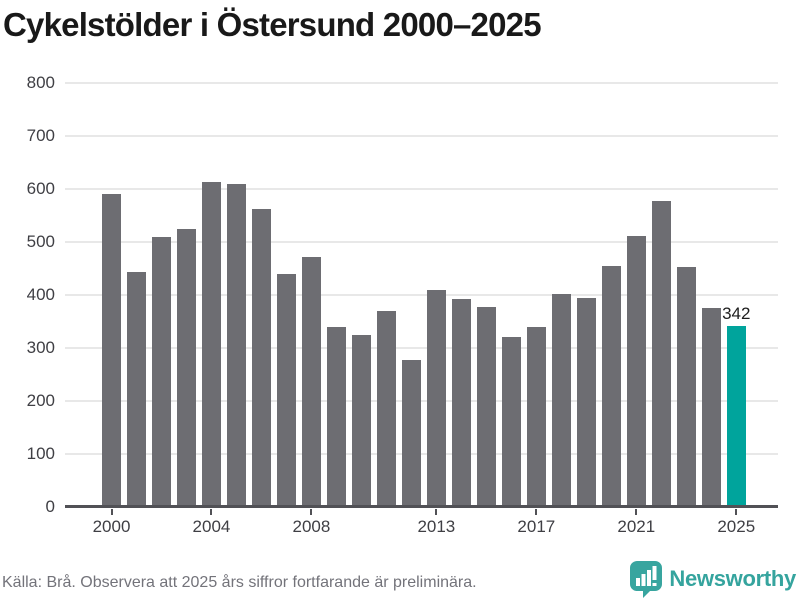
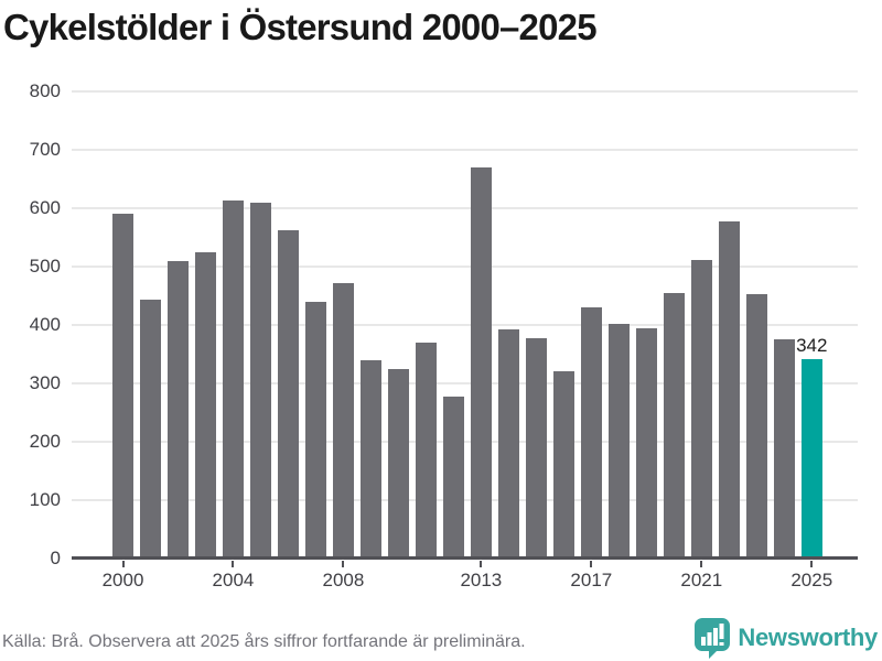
2013: 410 -> 670
2017: 340 -> 430
